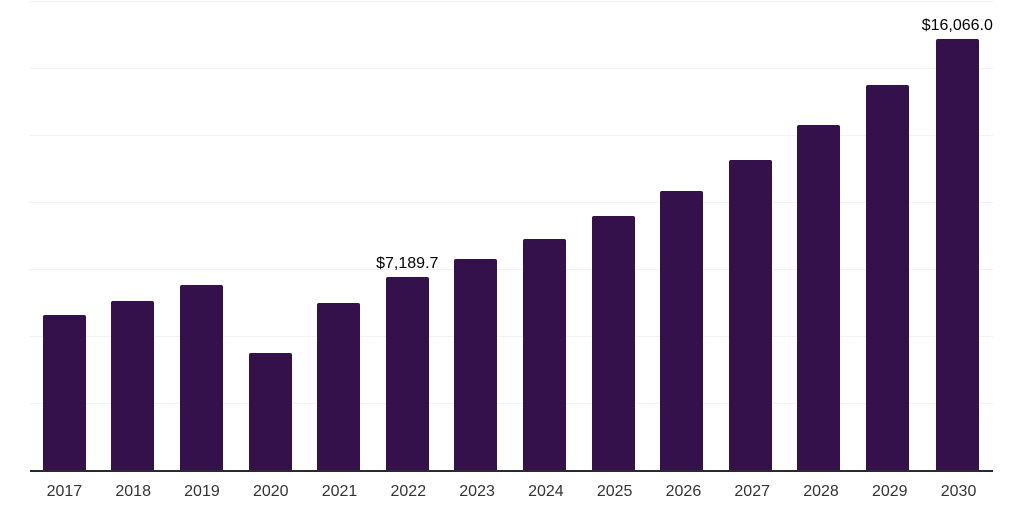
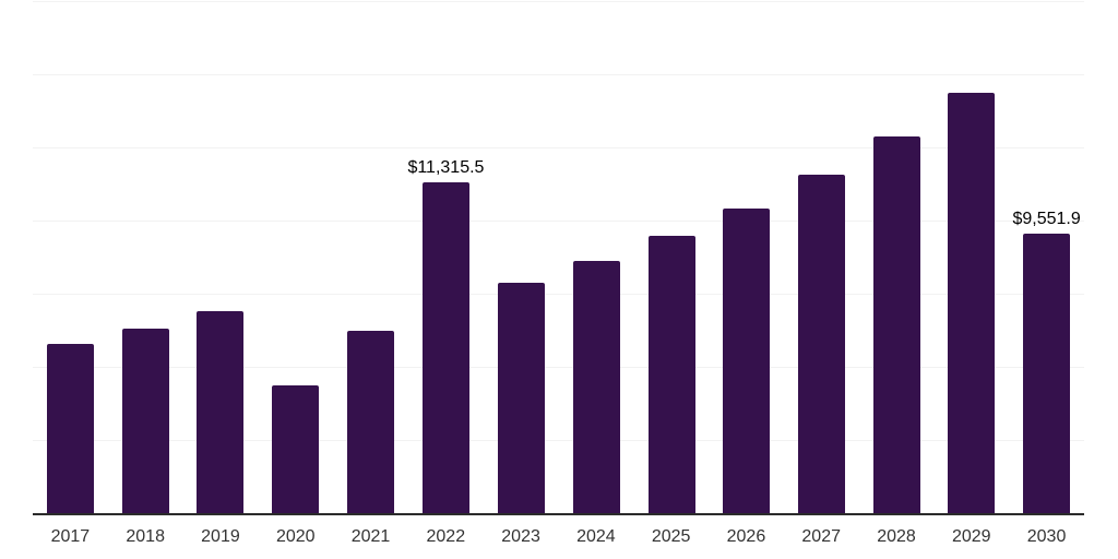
2022: $7,189.7 -> $11,315.5
2030: $16,066.0 -> $9,551.9
